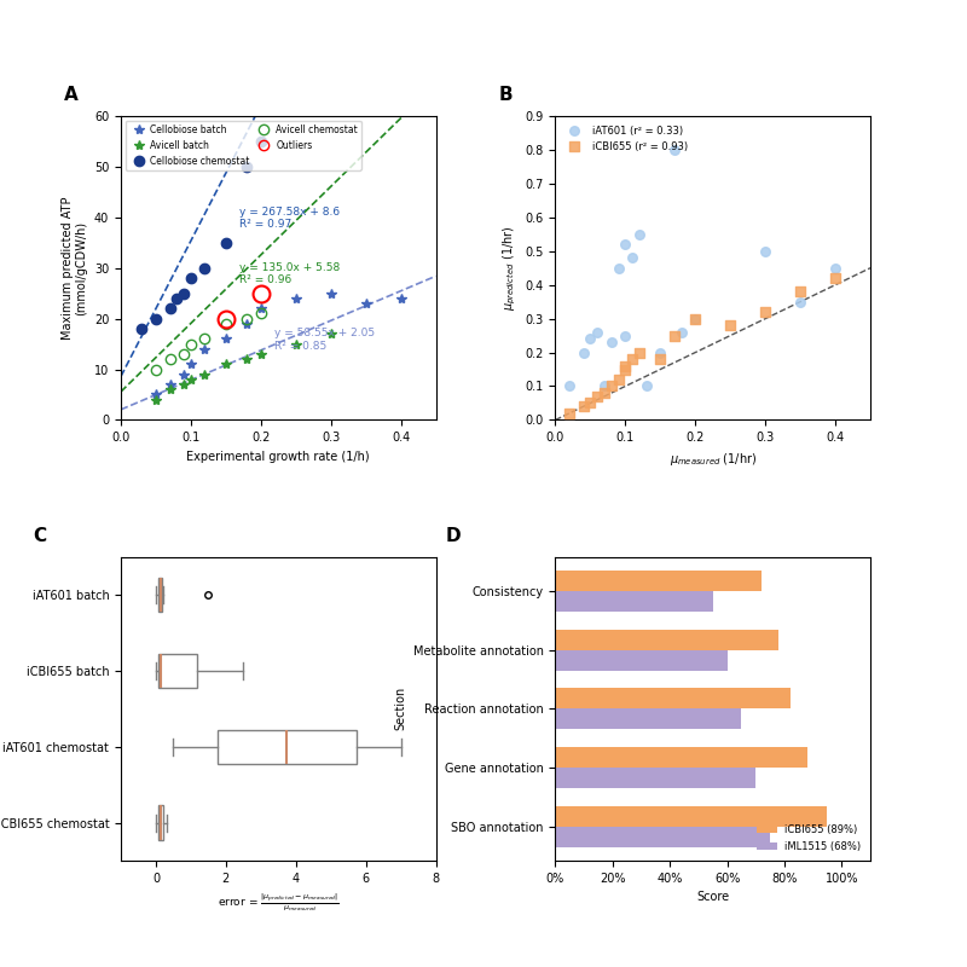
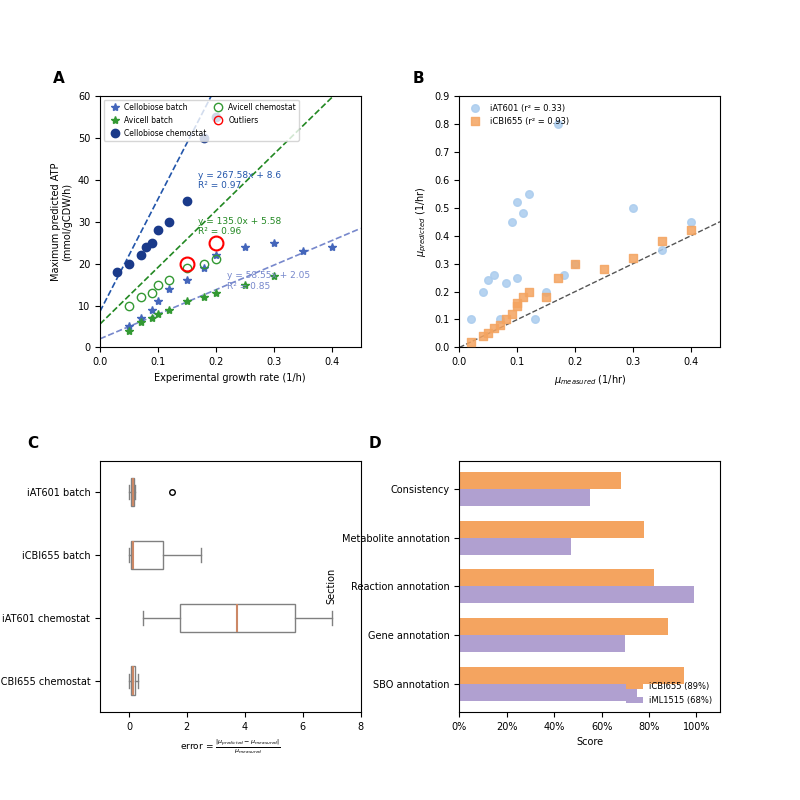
iCBI655 (89%)/Consistency: 72% -> 68%
iML1515 (68%)/Metabolite annotation: 60% -> 47%
iML1515 (68%)/Reaction annotation: 65% -> 99%
